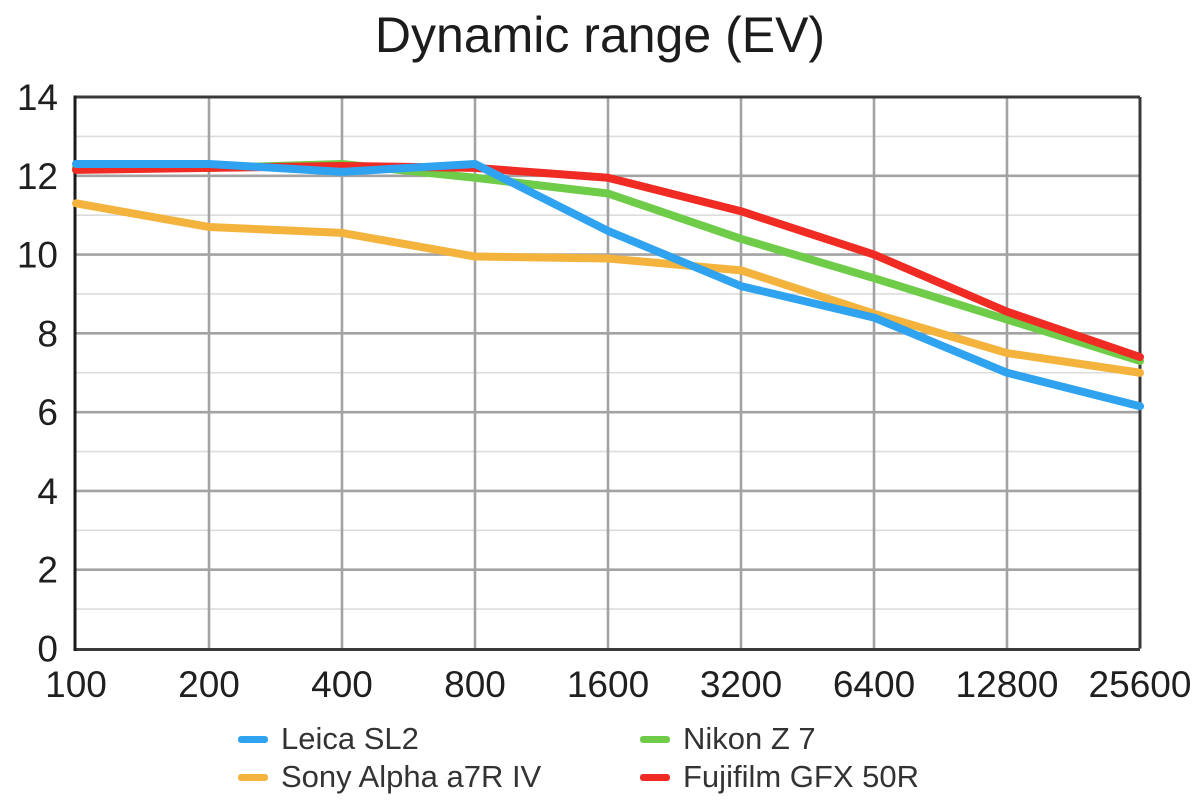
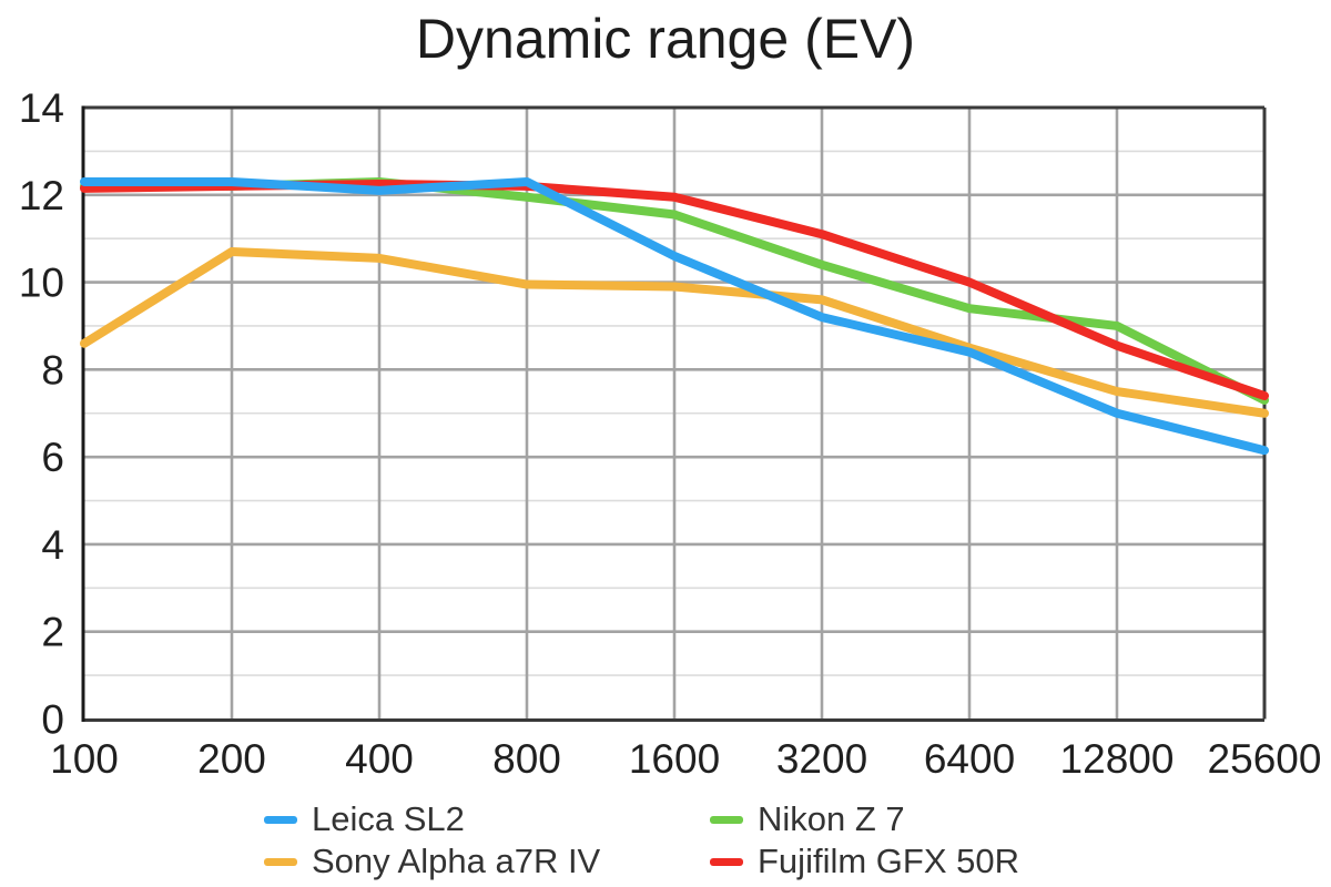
Sony Alpha a7R IV/100: 11.3 -> 8.6
Nikon Z 7/12800: 8.3 -> 9.0
